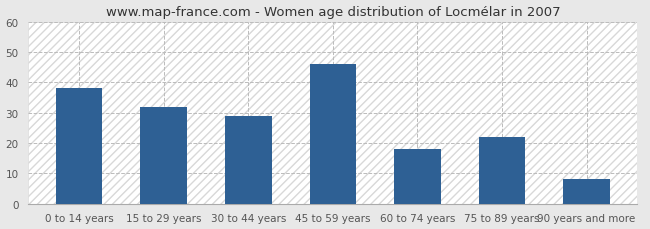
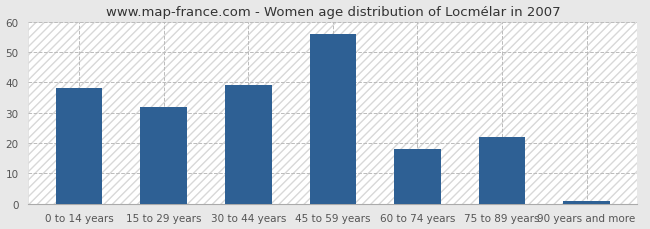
30 to 44 years: 29 -> 39
45 to 59 years: 46 -> 56
90 years and more: 8 -> 1
